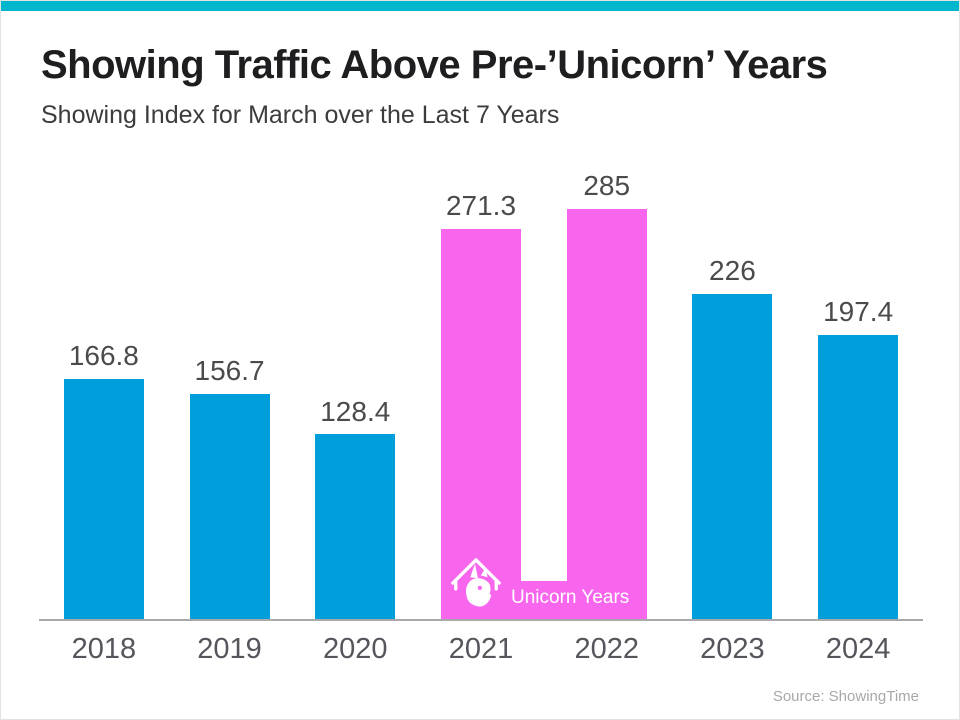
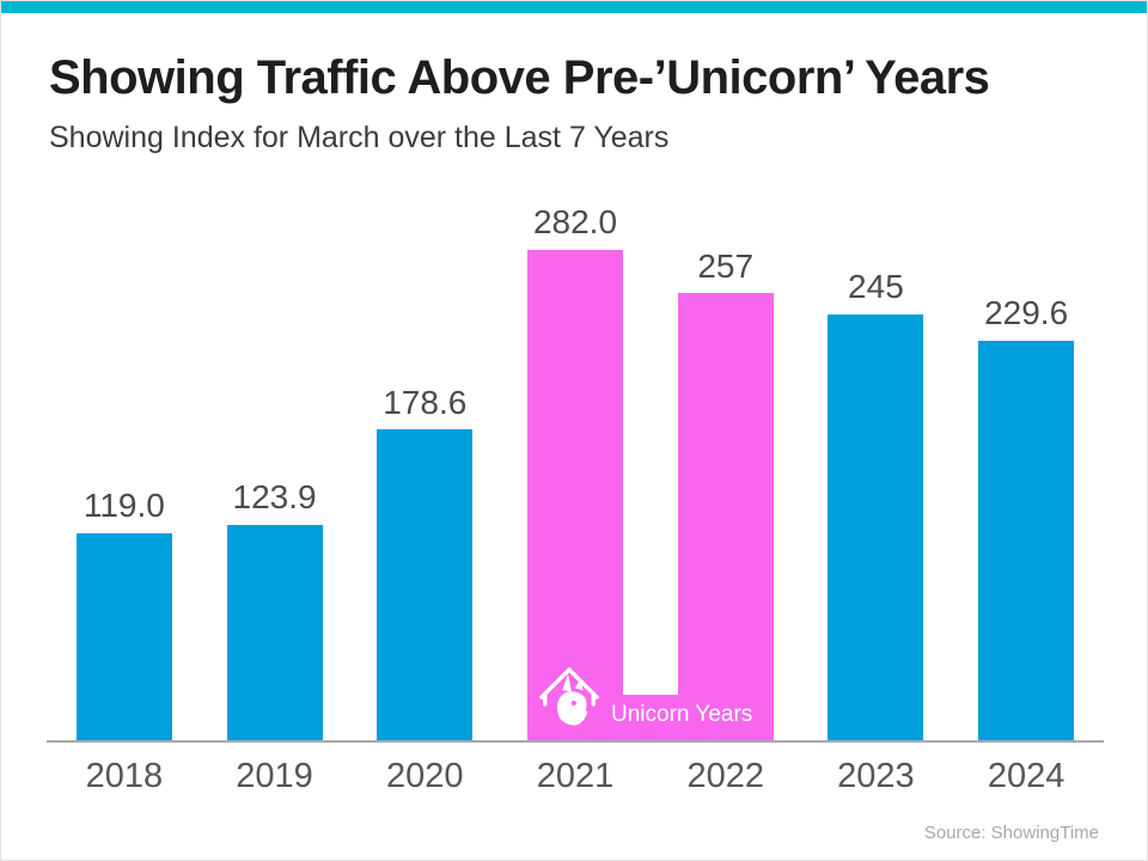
2018: 166.8 -> 119.0
2019: 156.7 -> 123.9
2020: 128.4 -> 178.6
2021: 271.3 -> 282.0
2022: 285 -> 257
2023: 226 -> 245
2024: 197.4 -> 229.6
